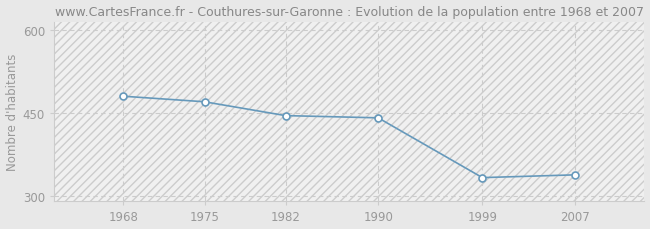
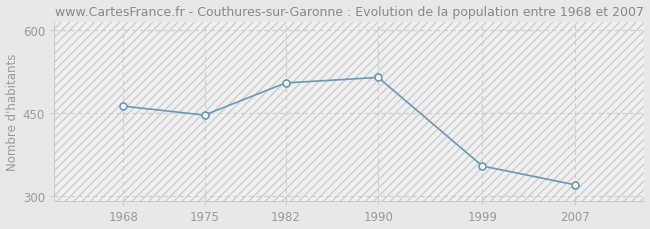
1968: 480 -> 462
1975: 470 -> 446
1982: 445 -> 504
1990: 441 -> 514
1999: 333 -> 354
2007: 338 -> 320
